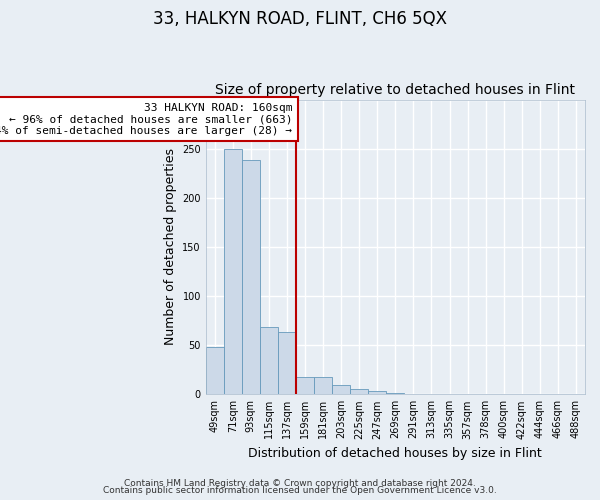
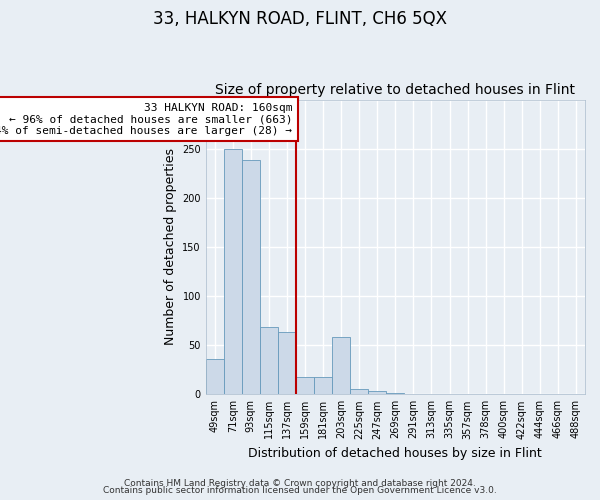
49sqm: 48 -> 36
203sqm: 9 -> 58
